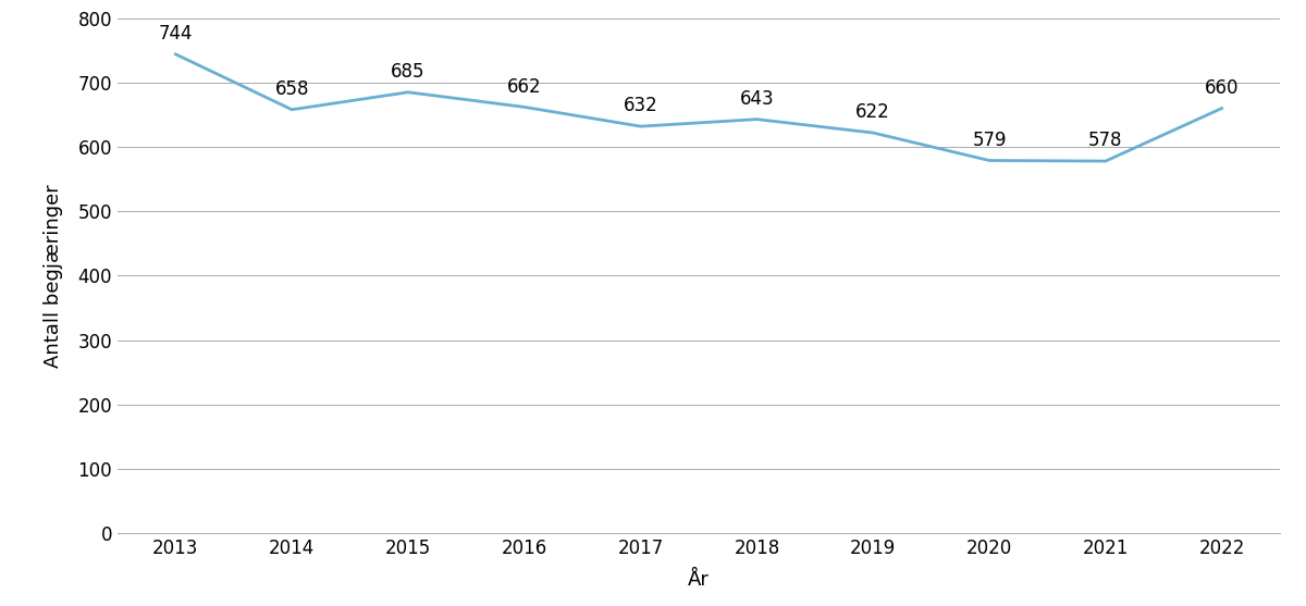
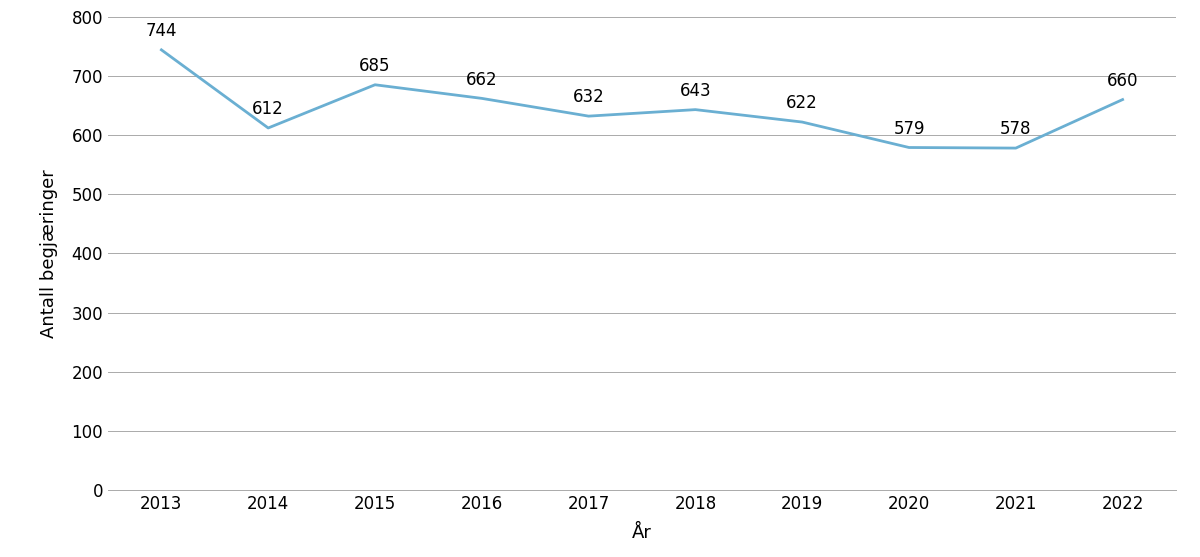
2014: 658 -> 612
